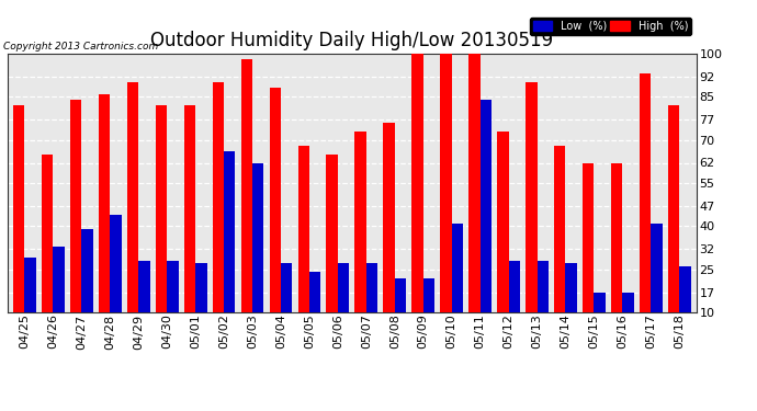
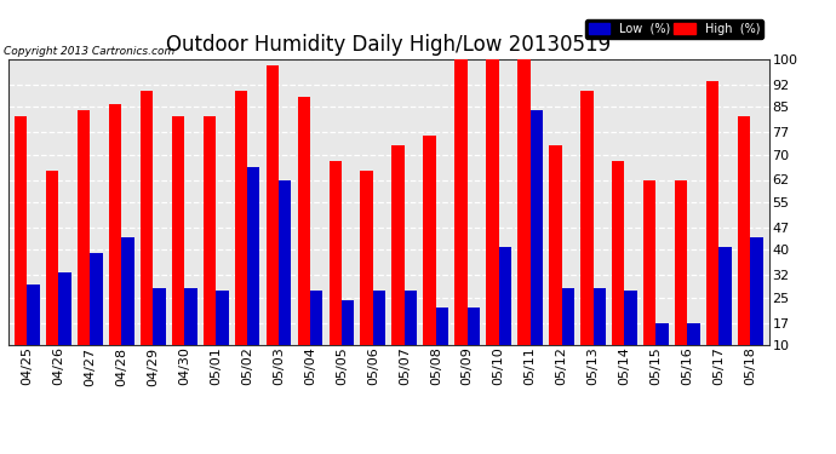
Low (%)/05/18: 26 -> 44
